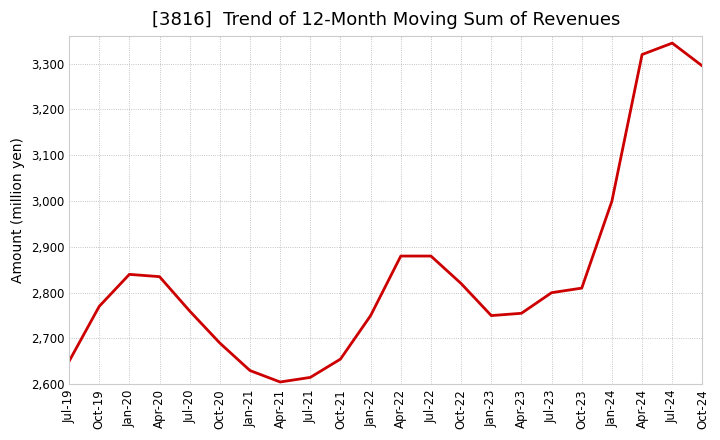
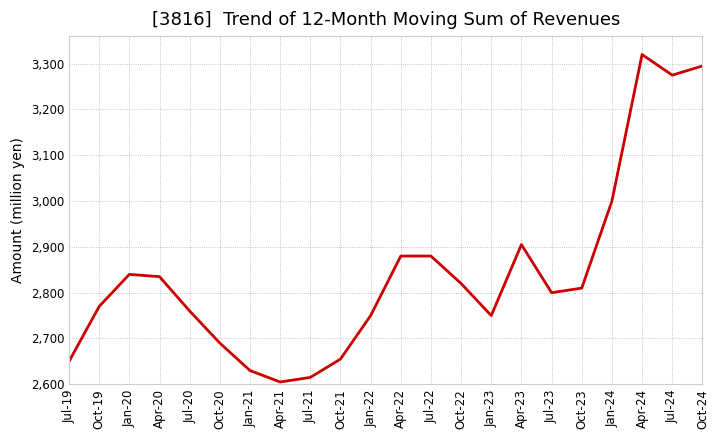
Apr-23: 2,755 -> 2,905
Jul-24: 3,345 -> 3,275
